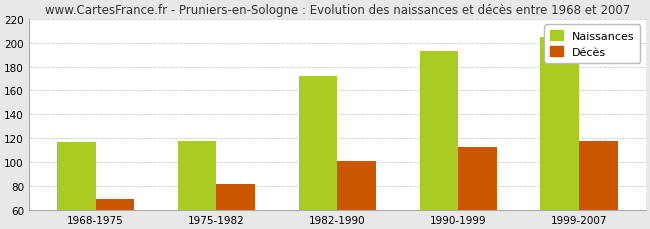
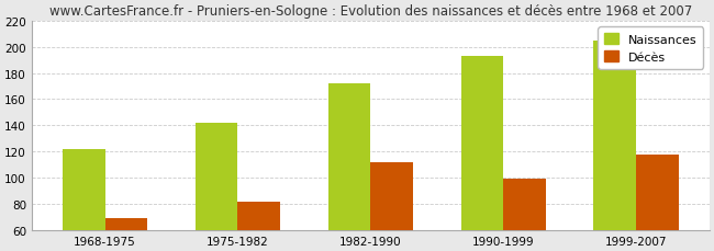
Naissances/1968-1975: 117 -> 122
Naissances/1975-1982: 118 -> 142
Décès/1982-1990: 101 -> 112
Décès/1990-1999: 113 -> 99
